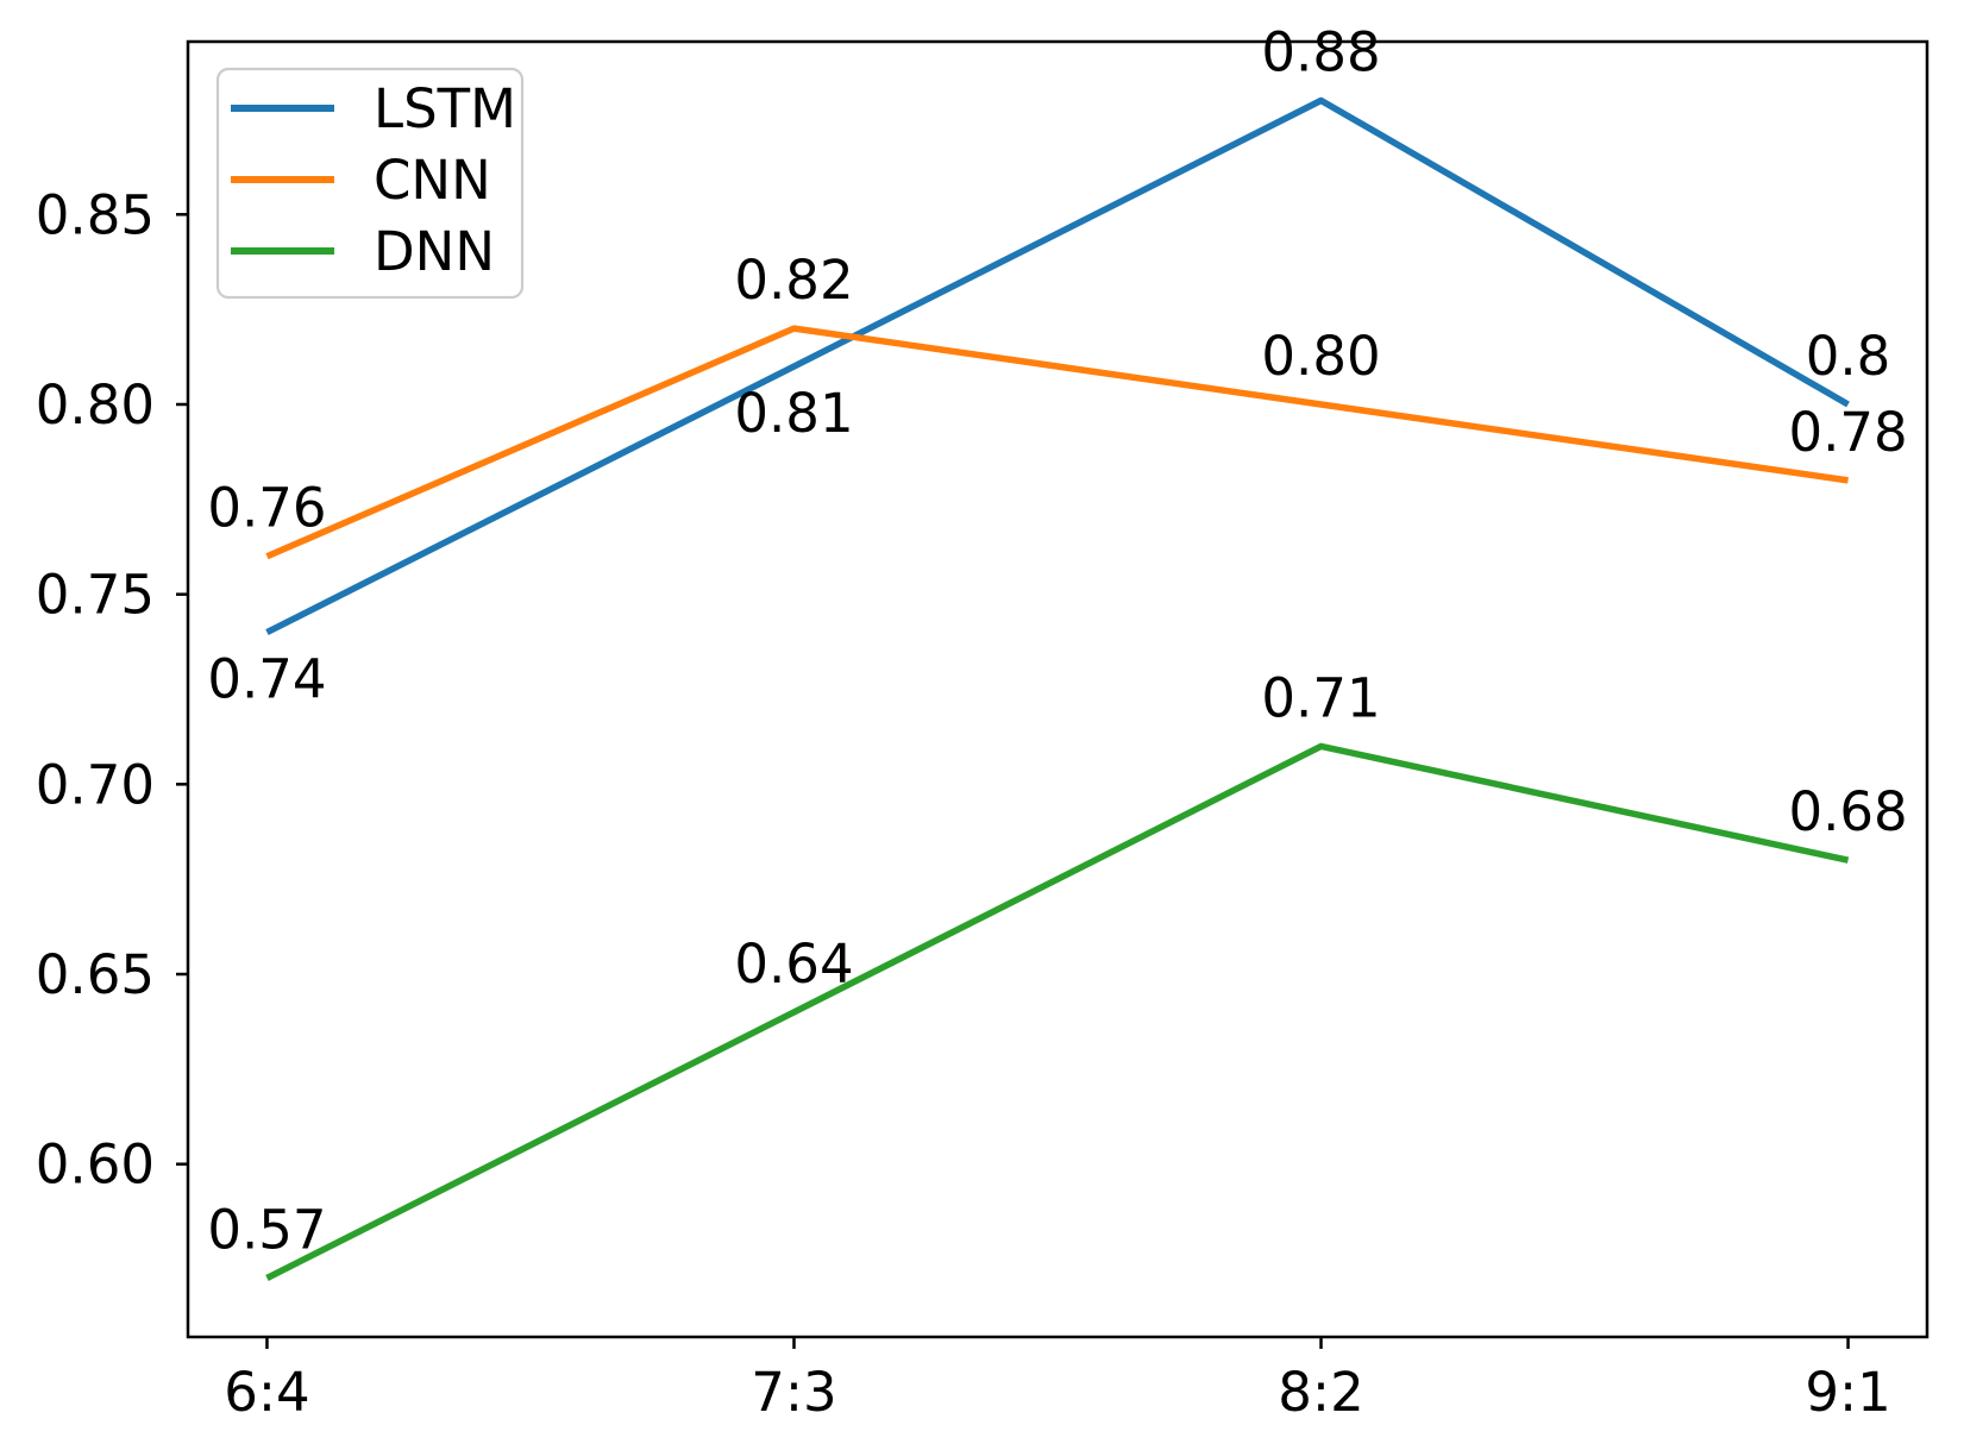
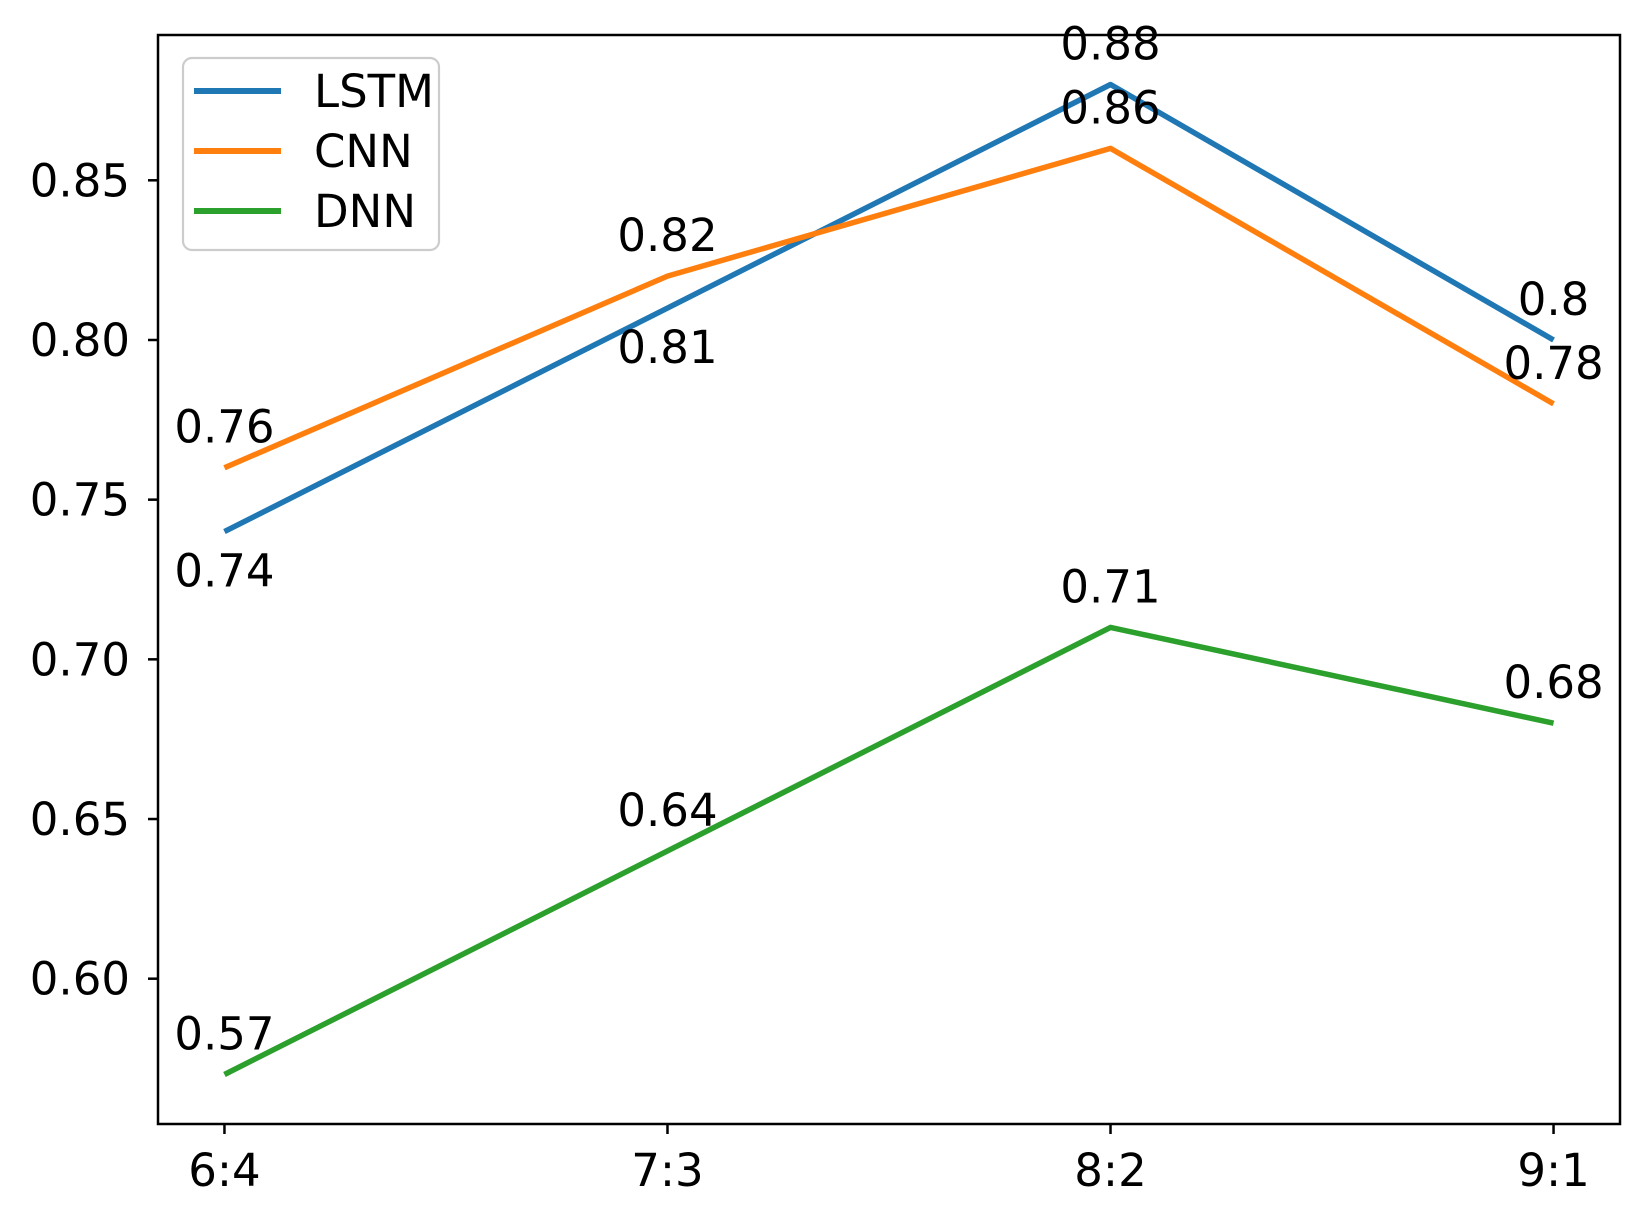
CNN/8:2: 0.80 -> 0.86
